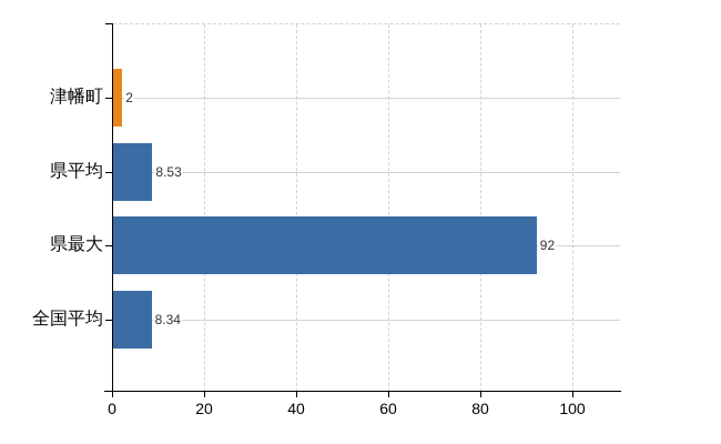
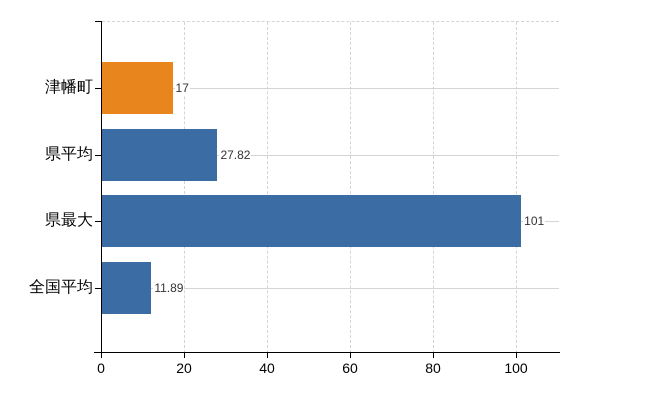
津幡町: 2 -> 17
県平均: 8.53 -> 27.82
県最大: 92 -> 101
全国平均: 8.34 -> 11.89
